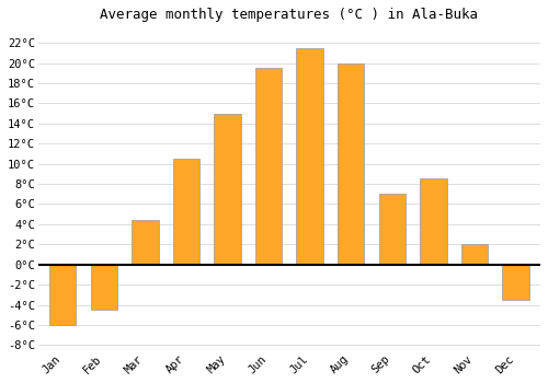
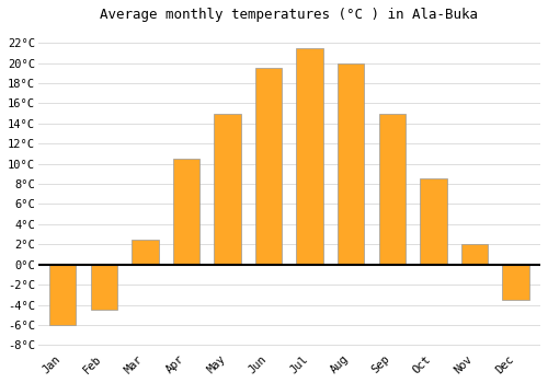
Mar: 4.4°C -> 2.5°C
Sep: 7.0°C -> 15.0°C
